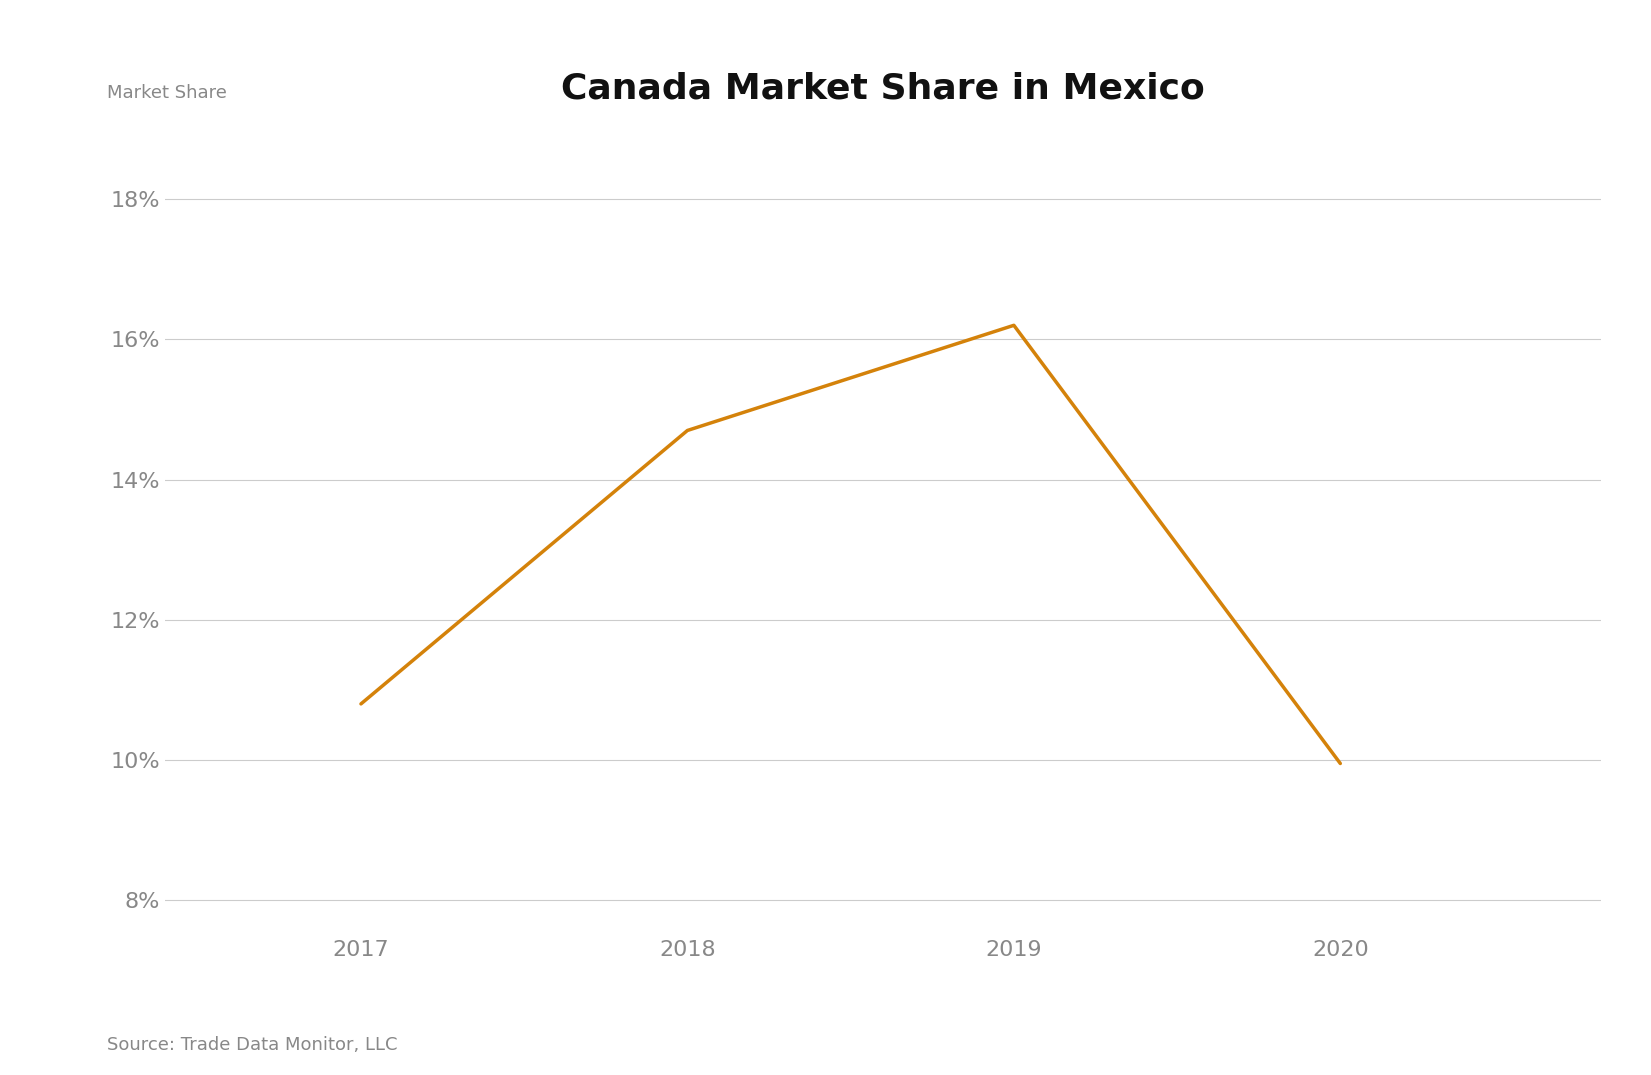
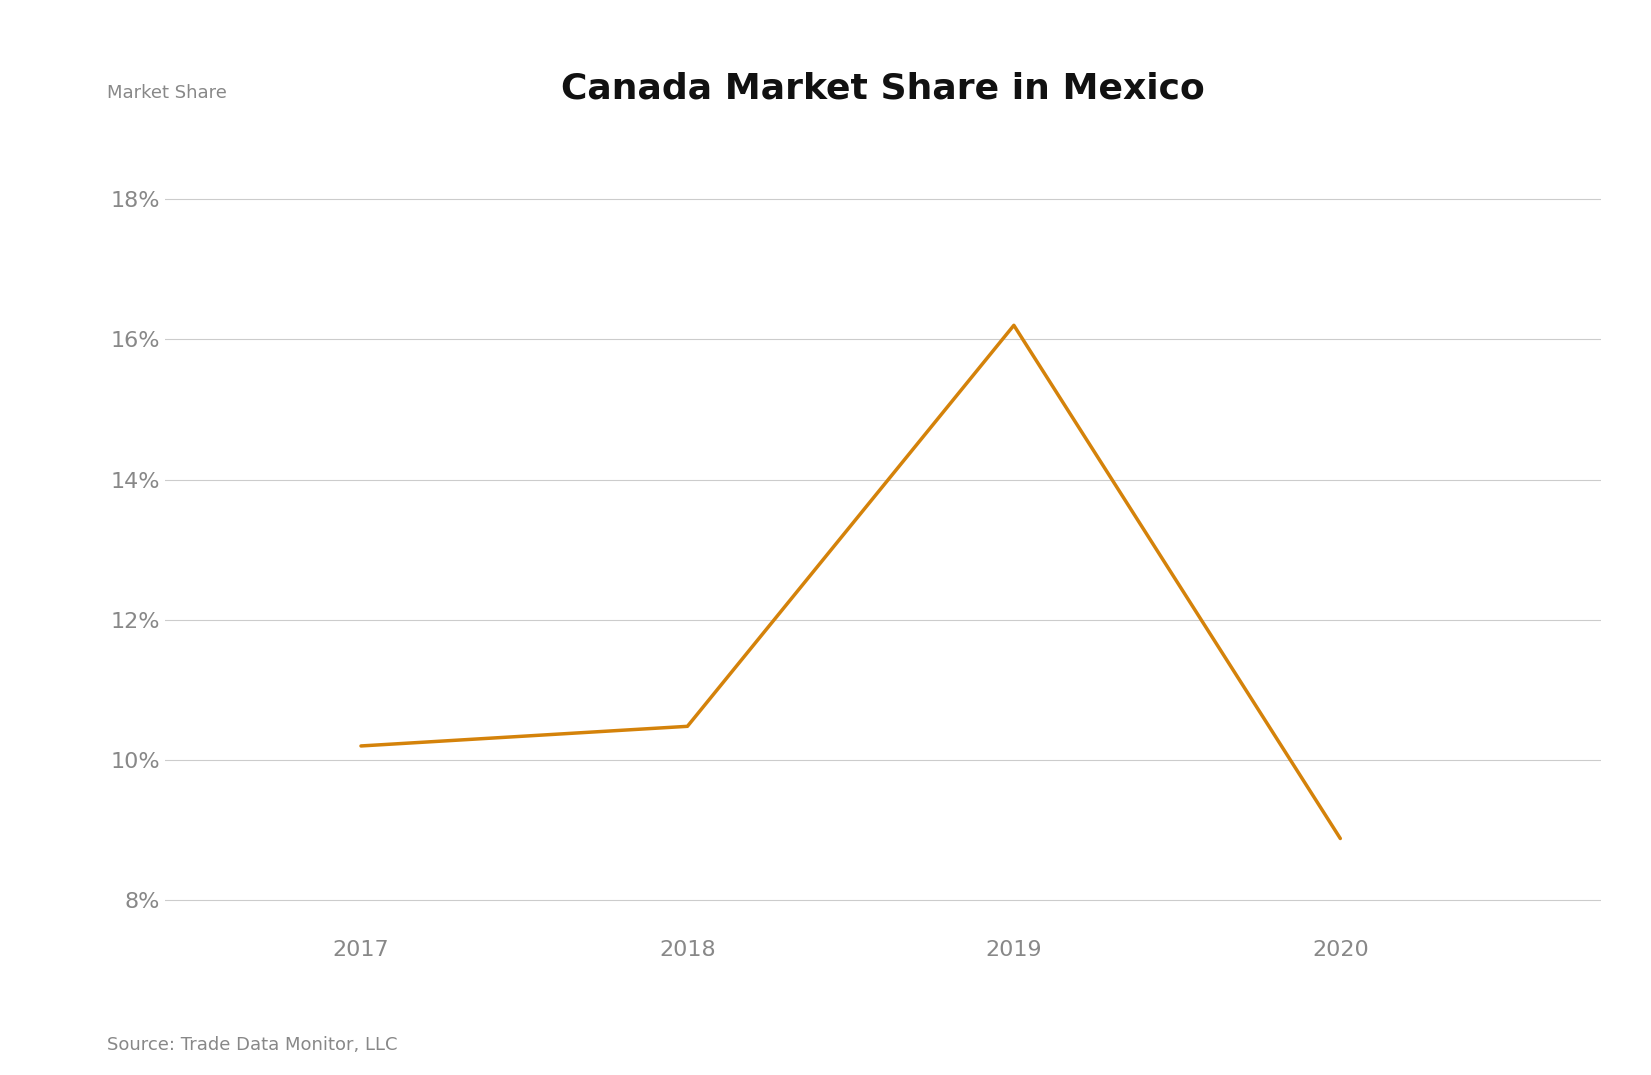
2017: 10.80% -> 10.20%
2018: 14.70% -> 10.48%
2020: 9.95% -> 8.88%
